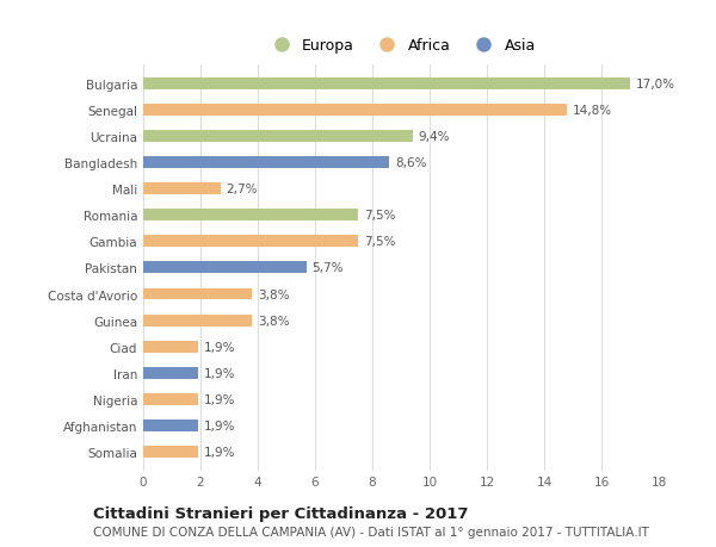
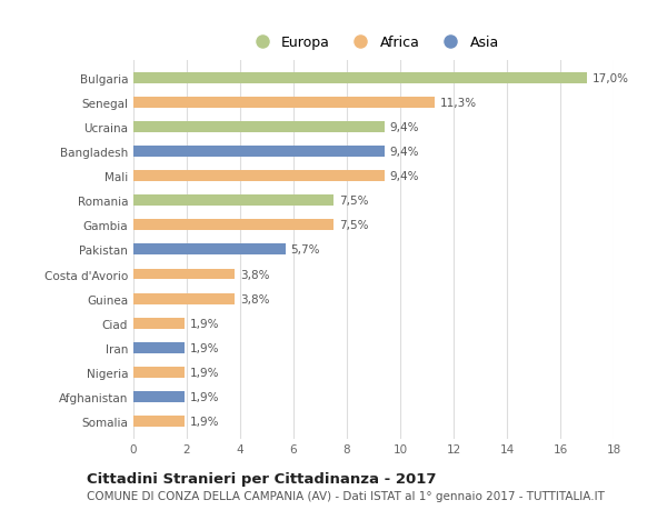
Senegal: 14,8% -> 11,3%
Bangladesh: 8,6% -> 9,4%
Mali: 2,7% -> 9,4%
